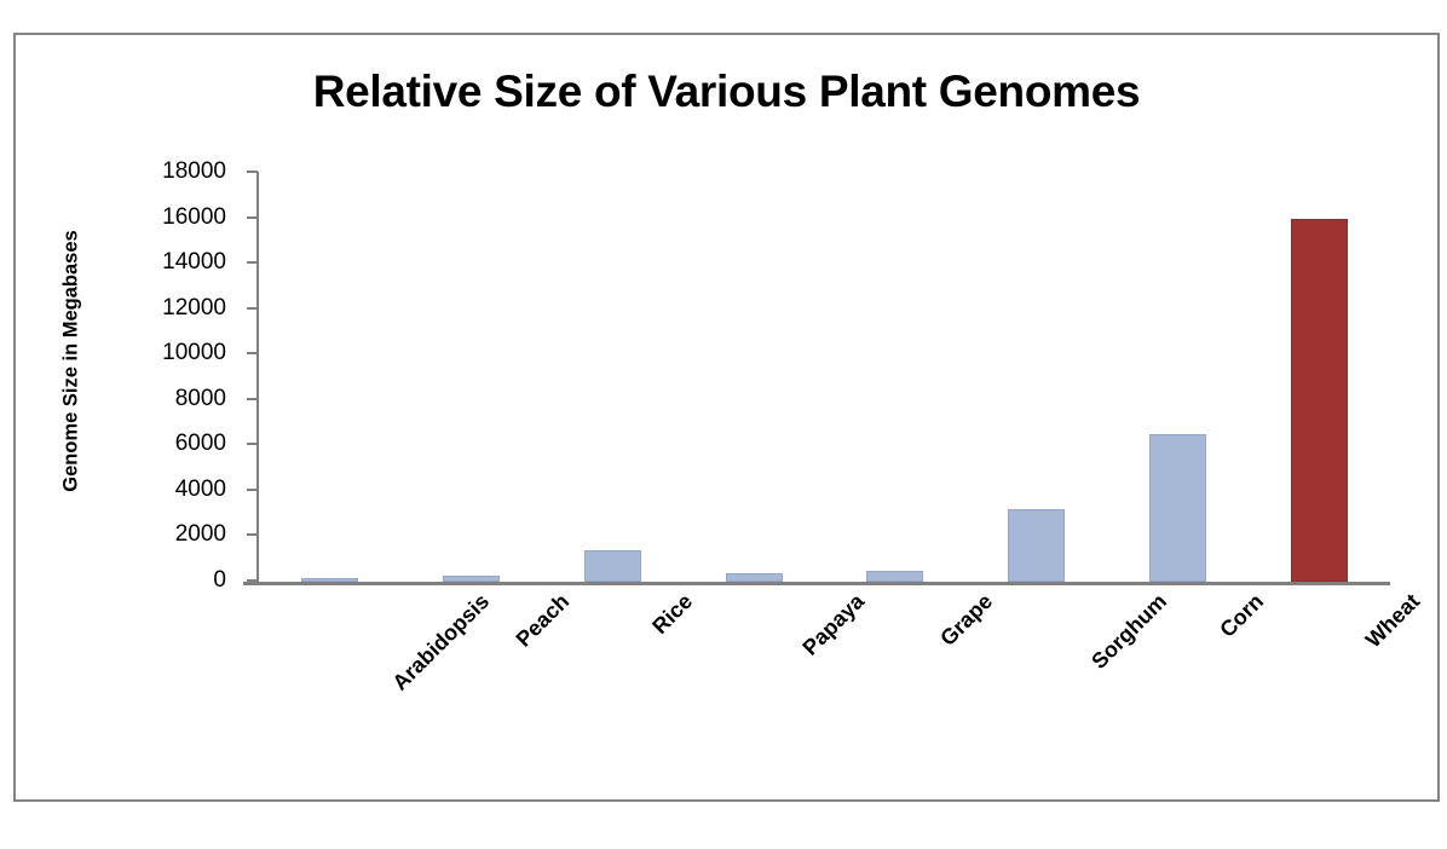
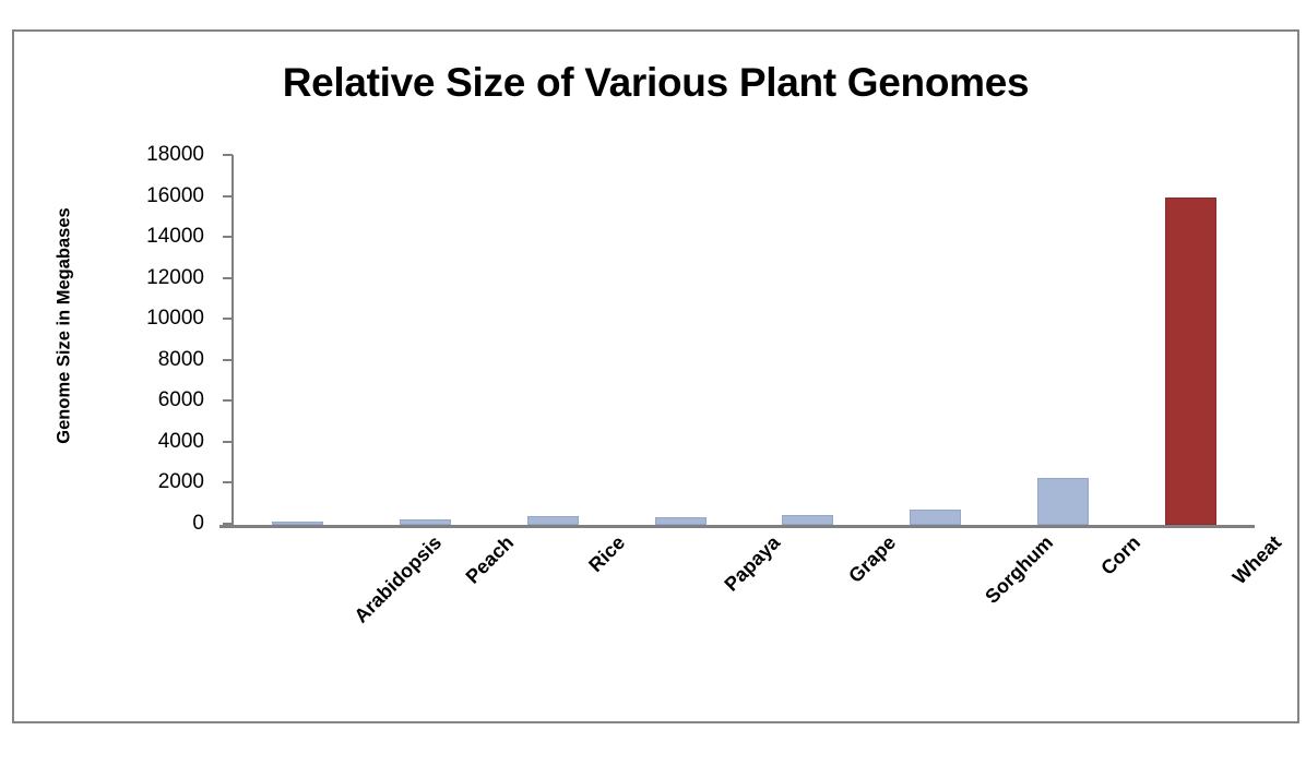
Rice: 1400 -> 400
Sorghum: 3200 -> 700
Corn: 6500 -> 2300
